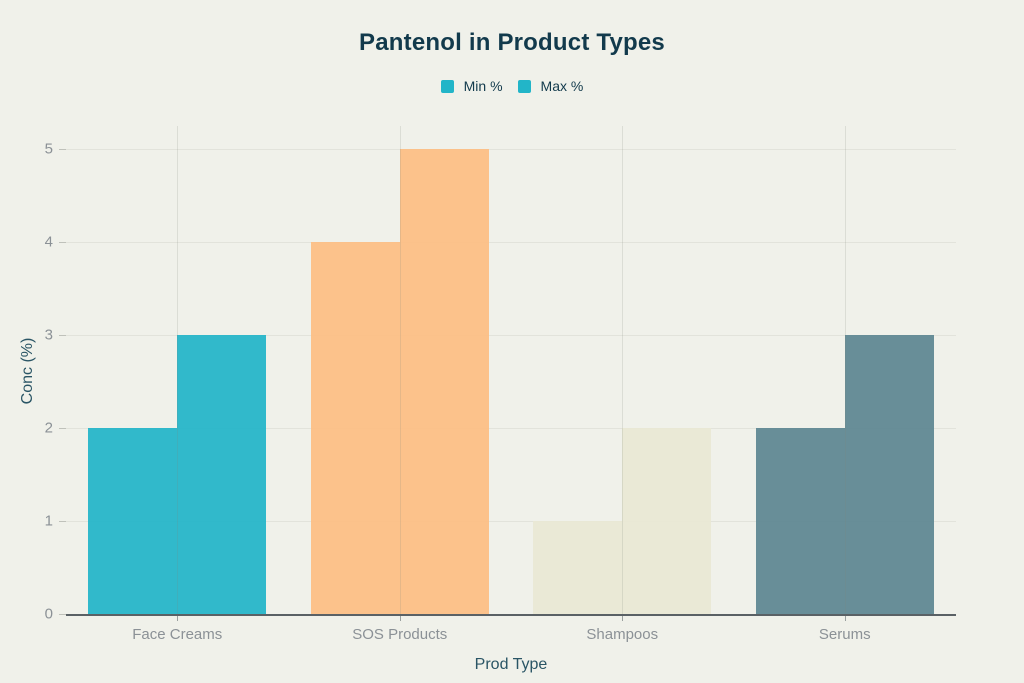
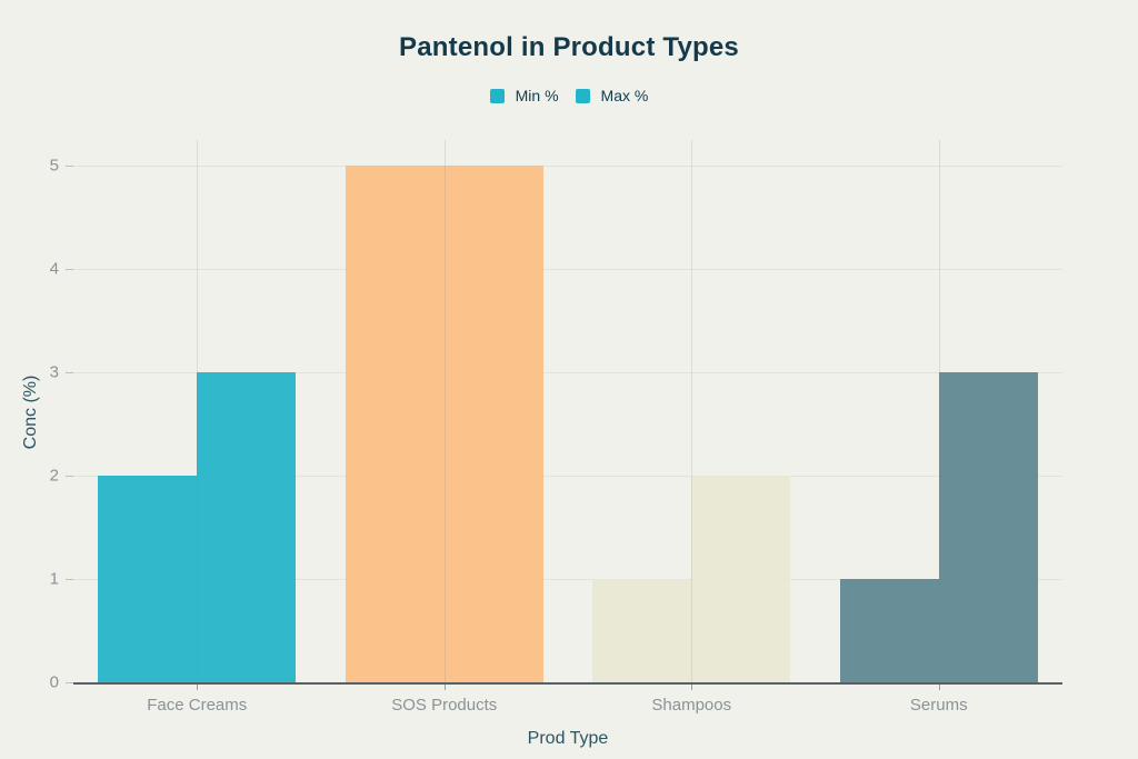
Min %/SOS Products: 4 -> 5
Min %/Serums: 2 -> 1
